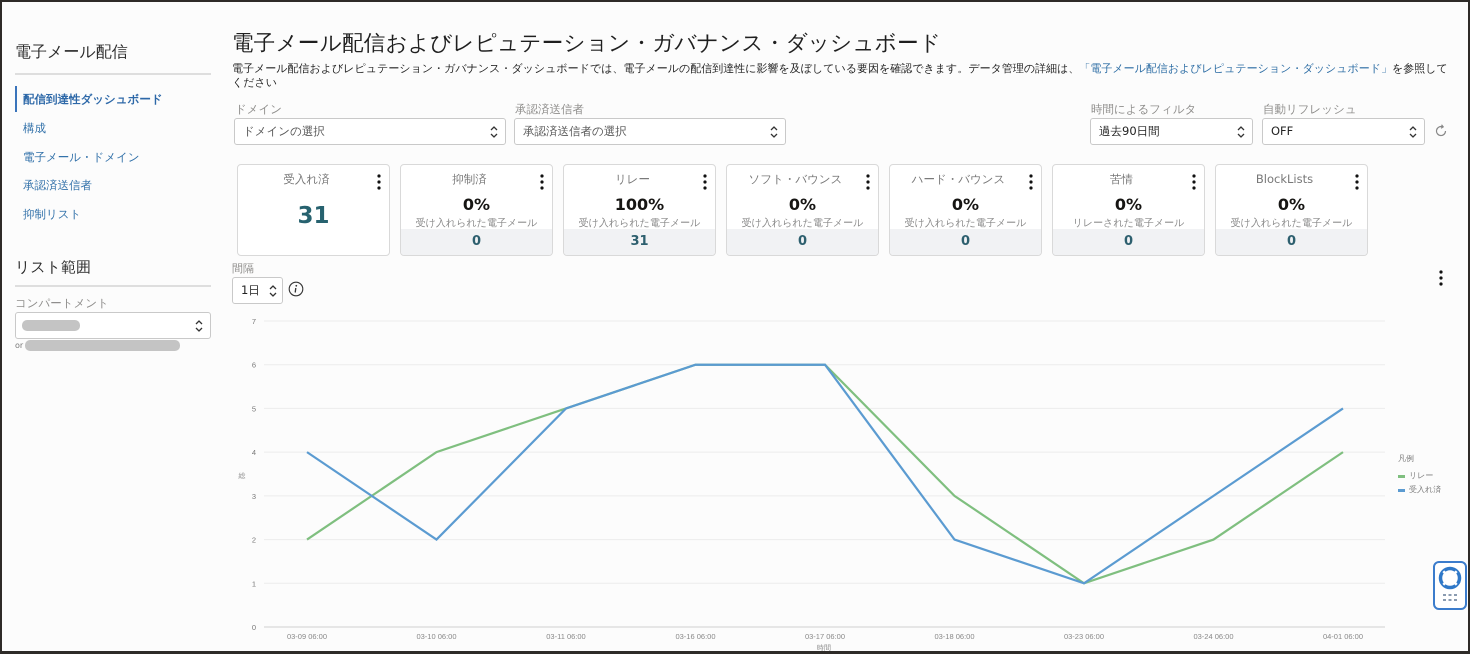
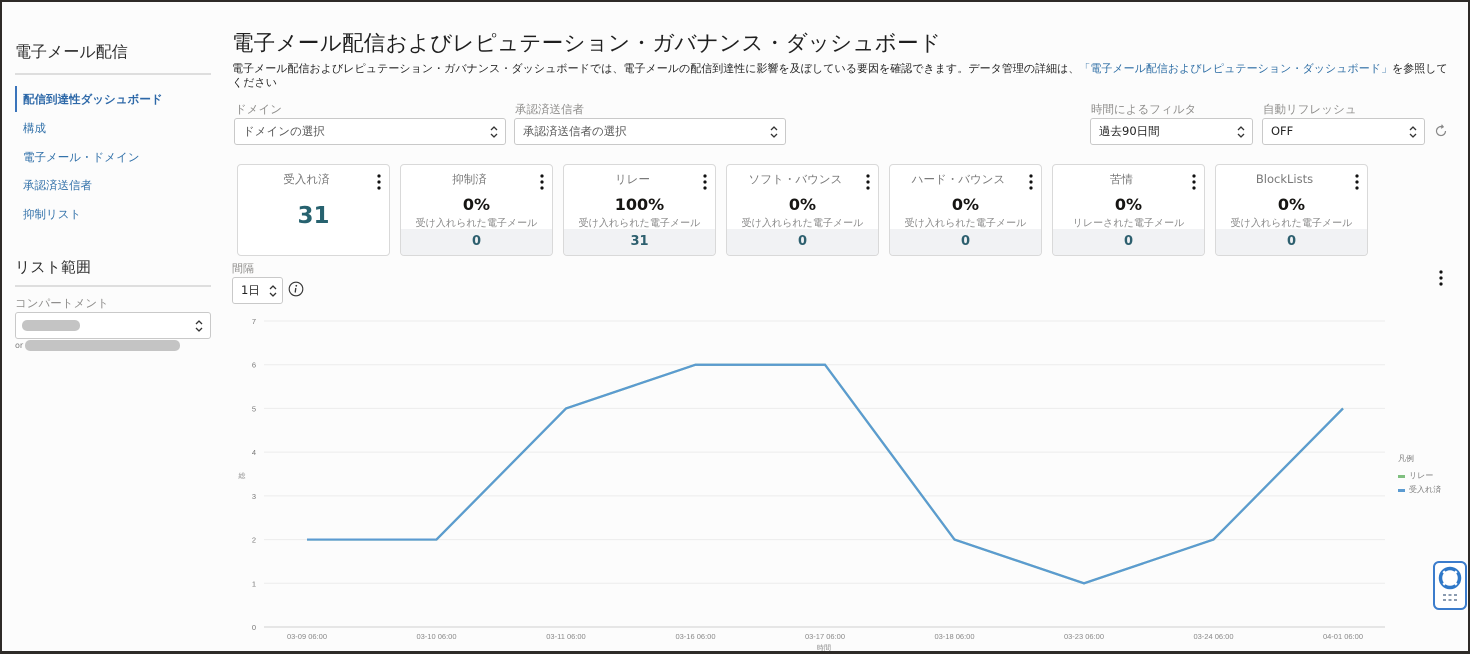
受入れ済/03-09 06:00: 4 -> 2
リレー/03-10 06:00: 4 -> 2
リレー/03-18 06:00: 3 -> 2
受入れ済/03-24 06:00: 3 -> 2
リレー/04-01 06:00: 4 -> 5
